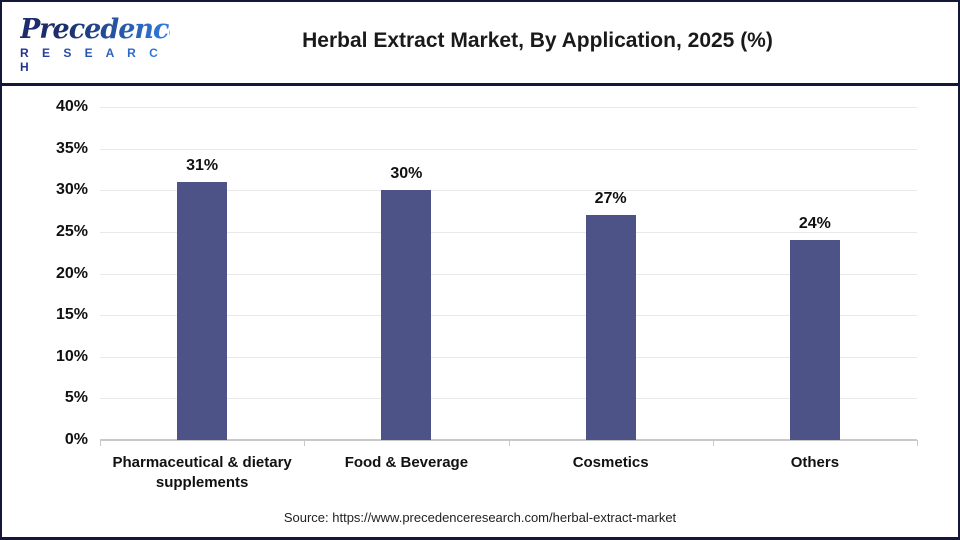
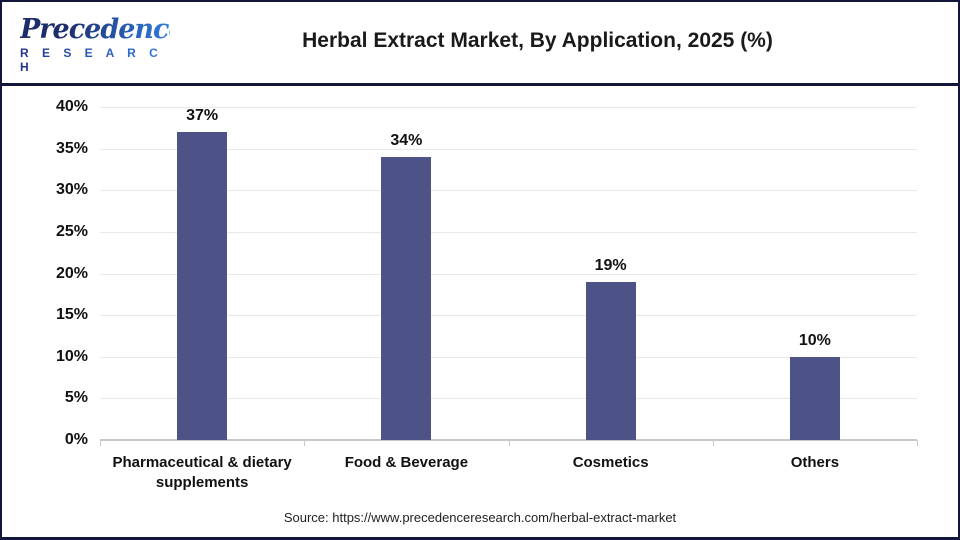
Pharmaceutical & dietary supplements: 31% -> 37%
Food & Beverage: 30% -> 34%
Cosmetics: 27% -> 19%
Others: 24% -> 10%
